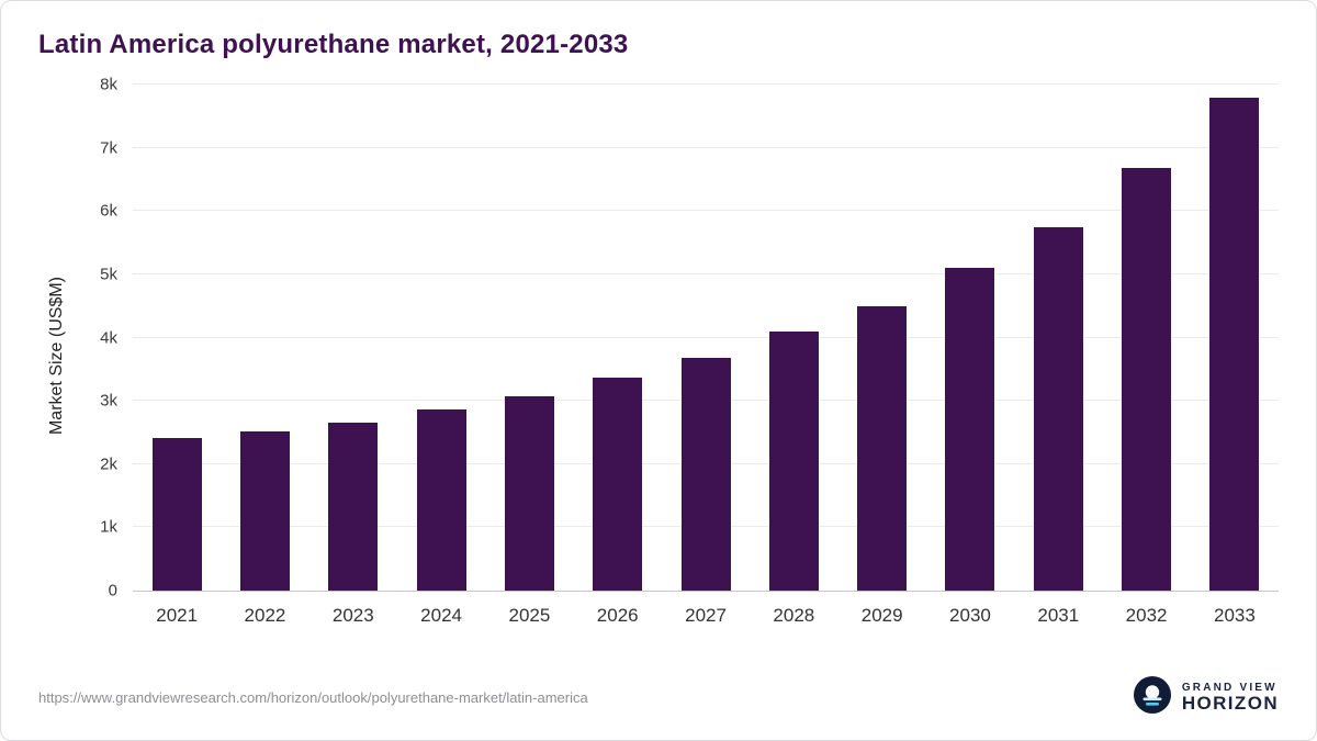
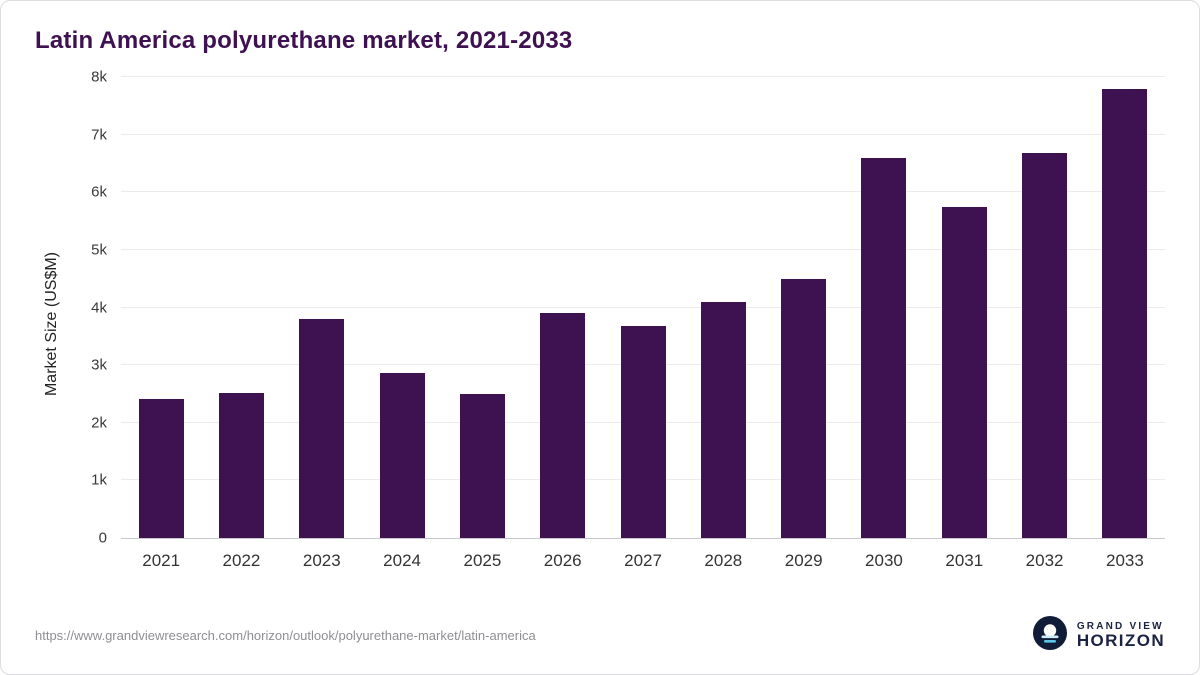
2023: 2.7k -> 3.8k
2025: 3.1k -> 2.5k
2026: 3.4k -> 3.9k
2030: 5.1k -> 6.6k
